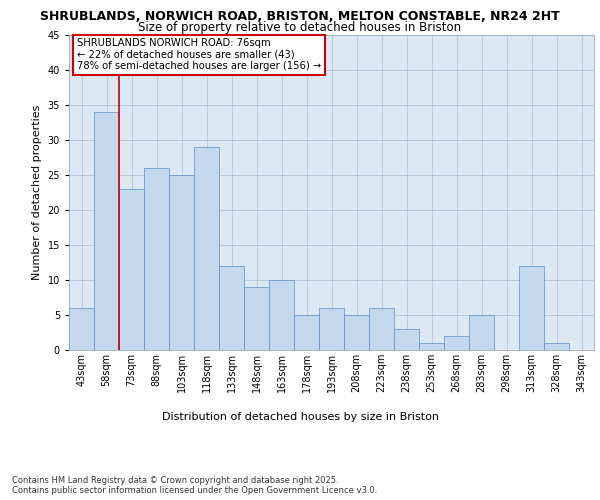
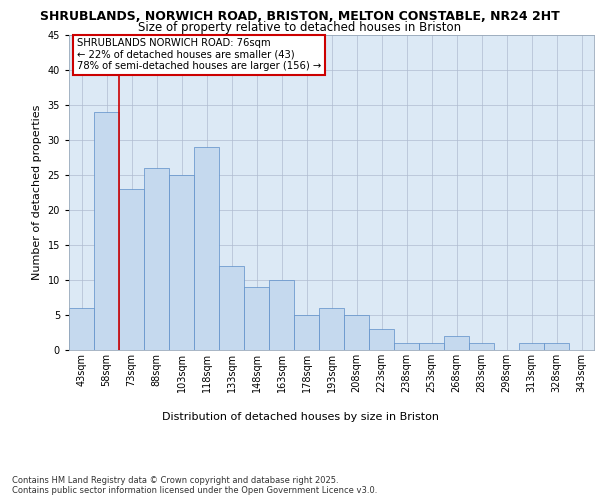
223sqm: 6 -> 3
238sqm: 3 -> 1
283sqm: 5 -> 1
313sqm: 12 -> 1
